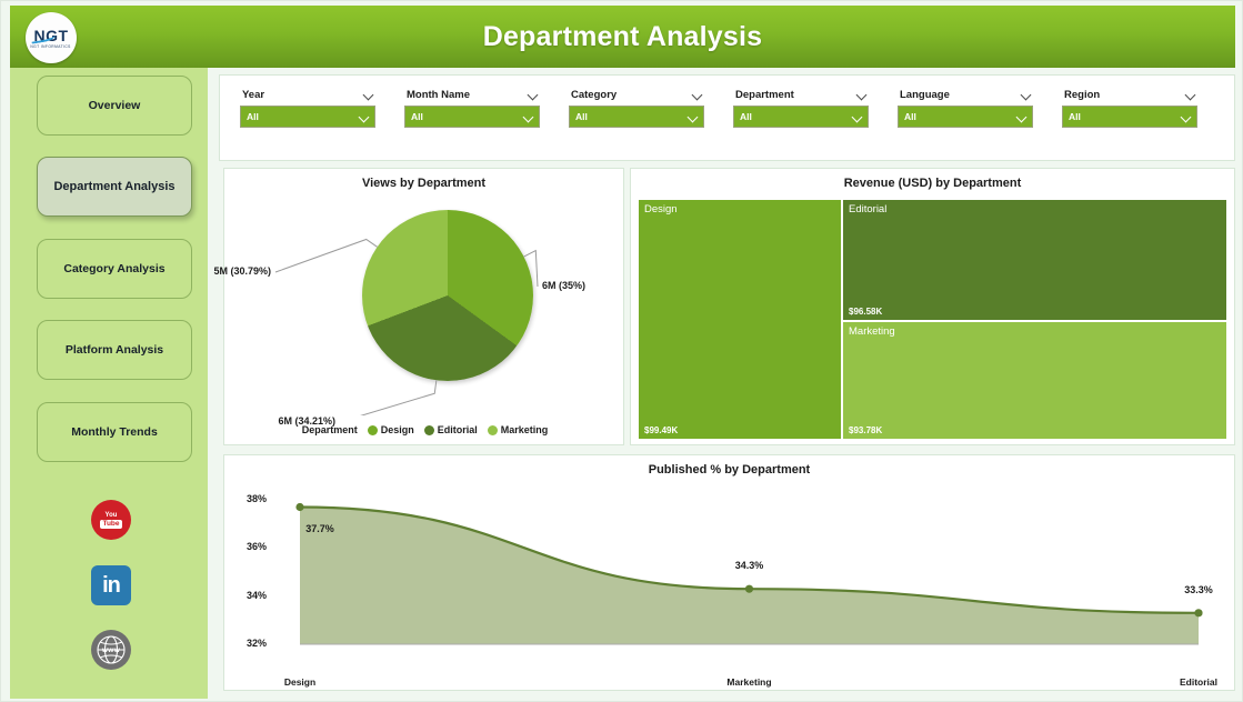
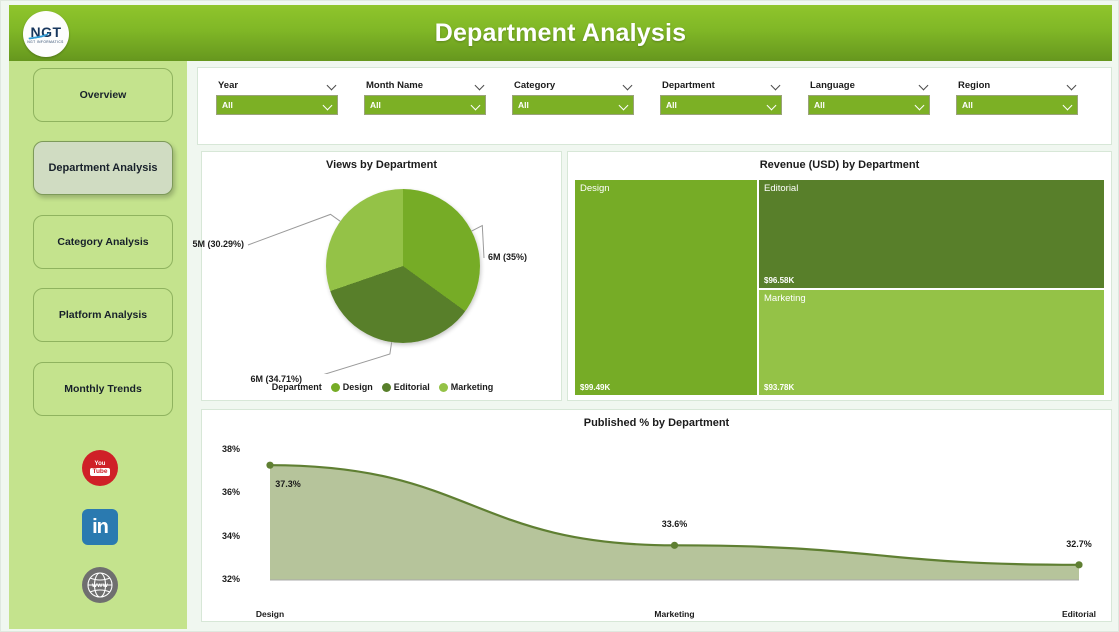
Views by Department/Editorial: 34.21% -> 34.71%
Views by Department/Marketing: 30.79% -> 30.29%
Published % by Department/Design: 37.7% -> 37.3%
Published % by Department/Marketing: 34.3% -> 33.6%
Published % by Department/Editorial: 33.3% -> 32.7%
